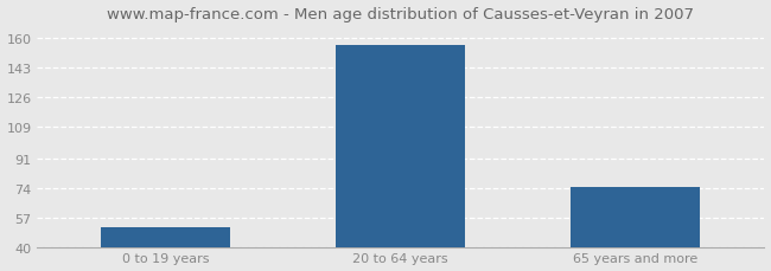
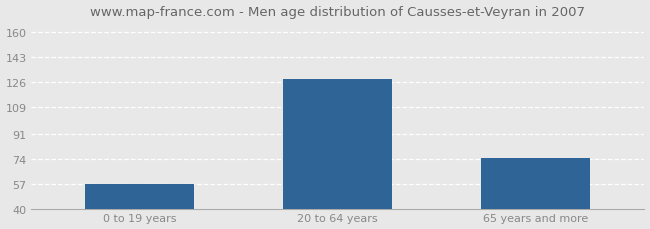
0 to 19 years: 52 -> 57
20 to 64 years: 156 -> 128
